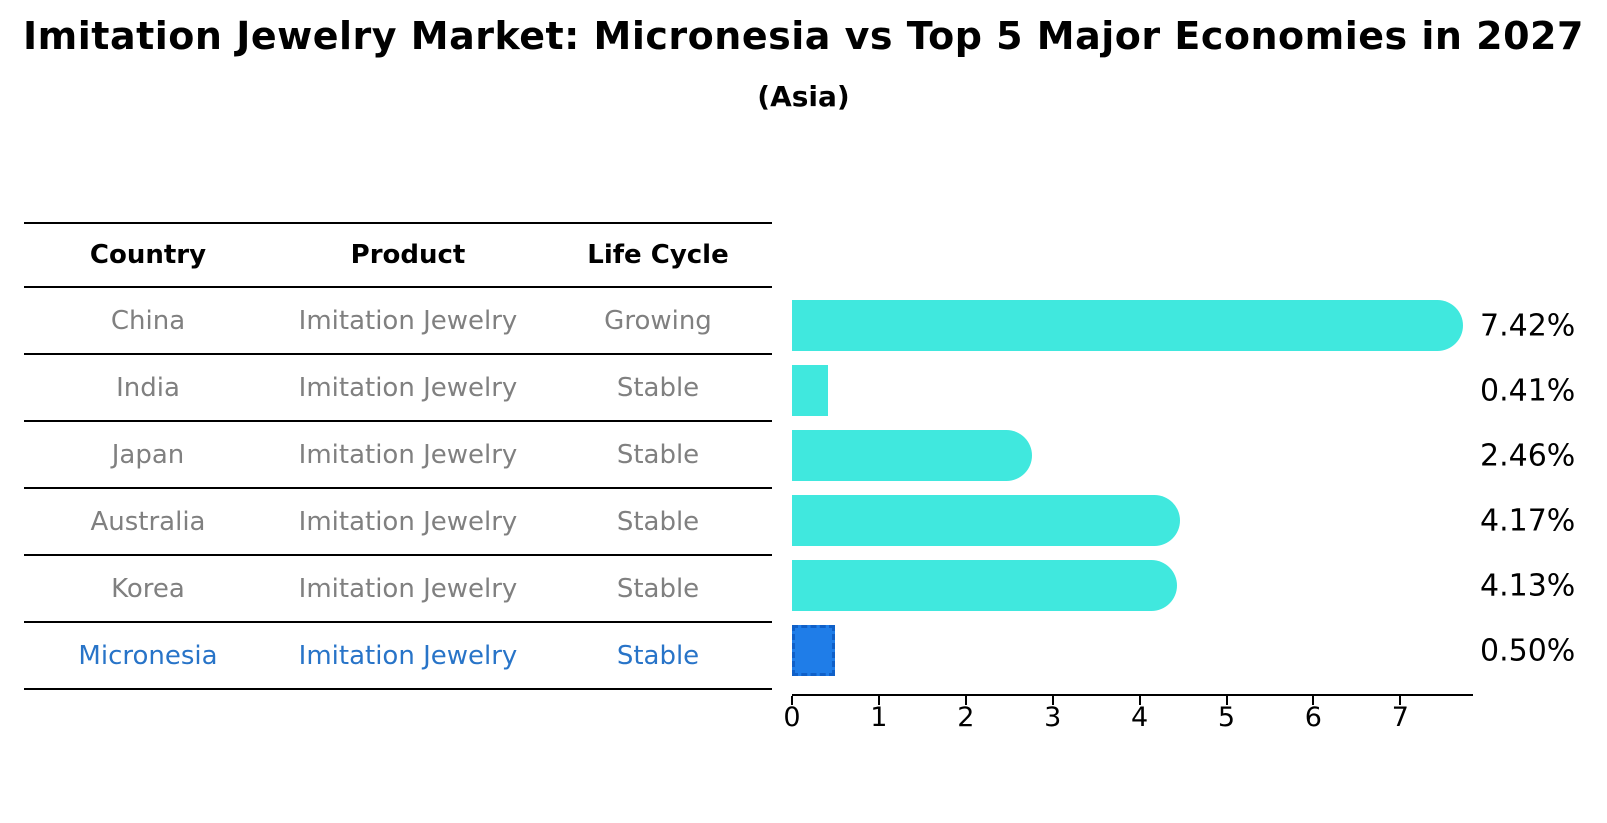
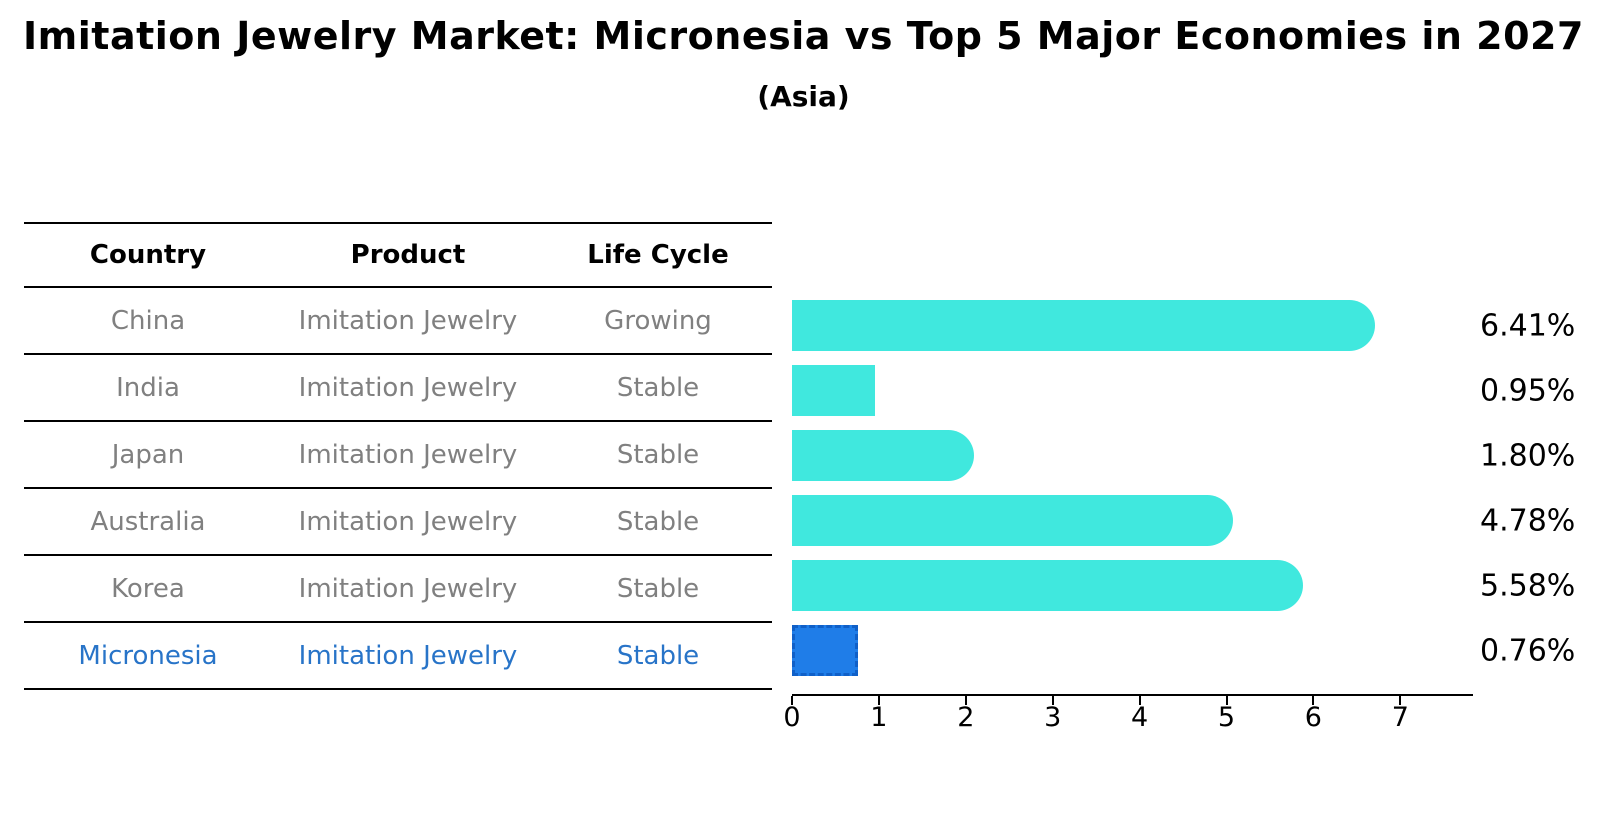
China: 7.42% -> 6.41%
India: 0.41% -> 0.95%
Japan: 2.46% -> 1.80%
Australia: 4.17% -> 4.78%
Korea: 4.13% -> 5.58%
Micronesia: 0.50% -> 0.76%
